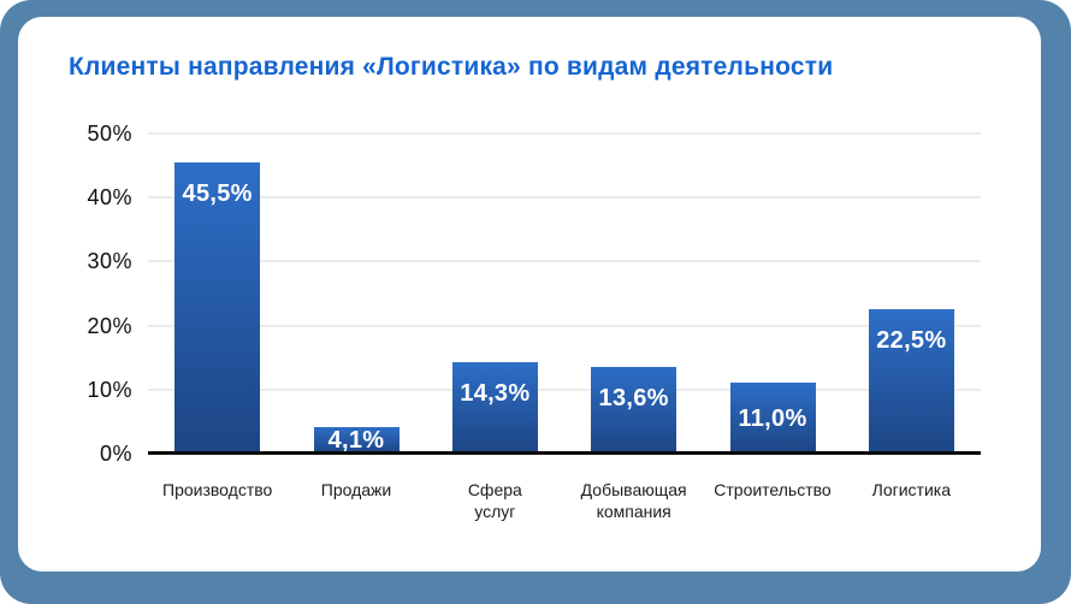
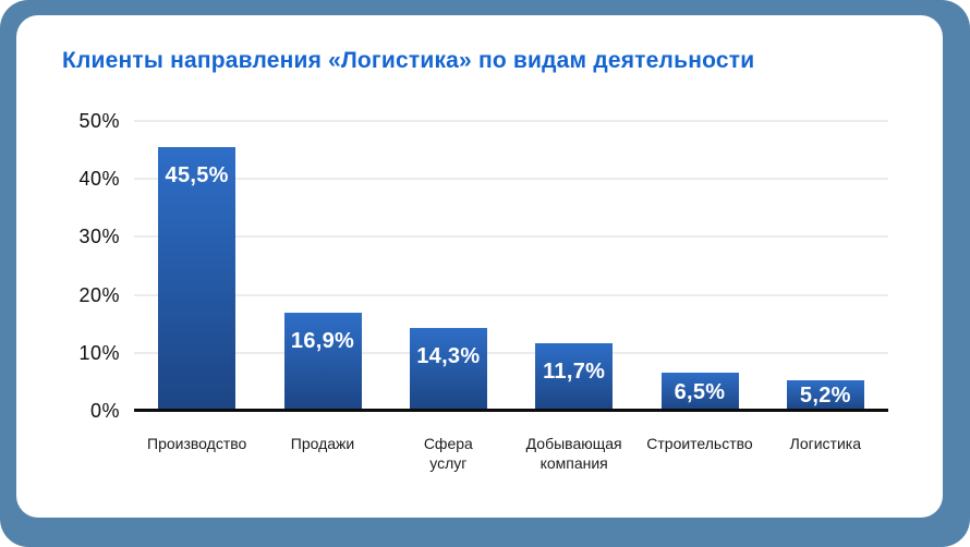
Продажи: 4,1% -> 16,9%
Добывающая компания: 13,6% -> 11,7%
Строительство: 11,0% -> 6,5%
Логистика: 22,5% -> 5,2%
